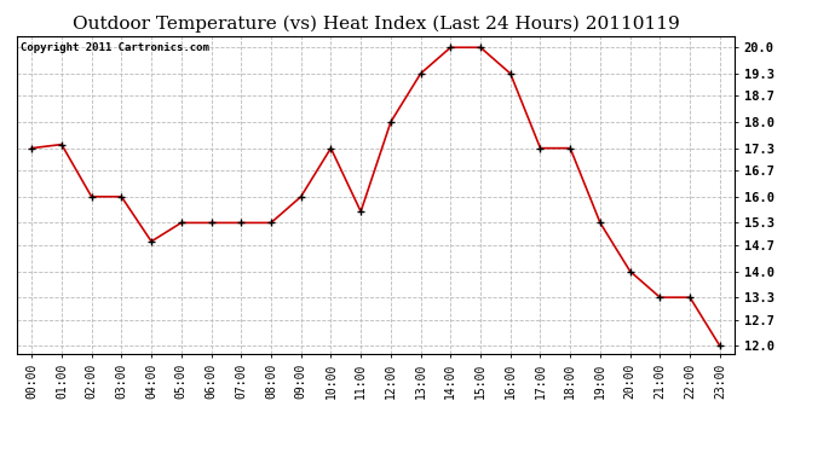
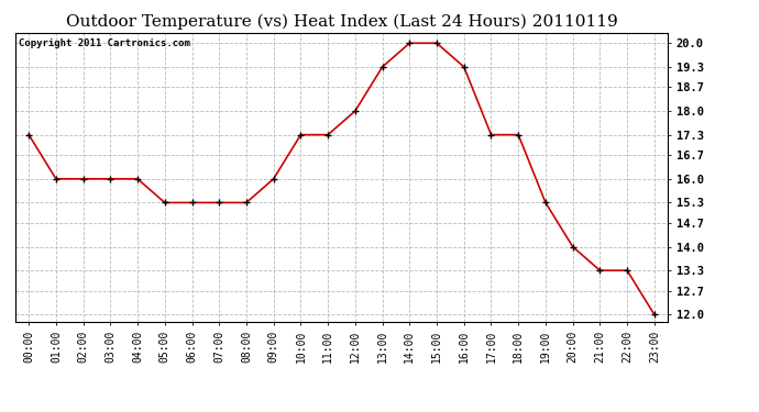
01:00: 17.4 -> 16.0
04:00: 14.8 -> 16.0
11:00: 15.6 -> 17.3
